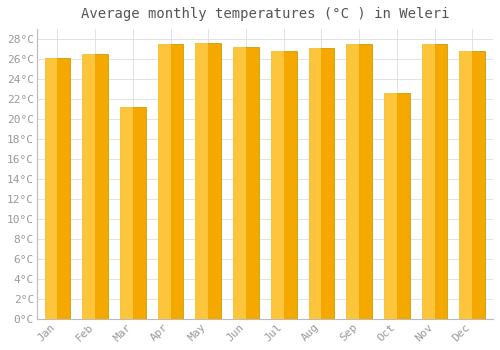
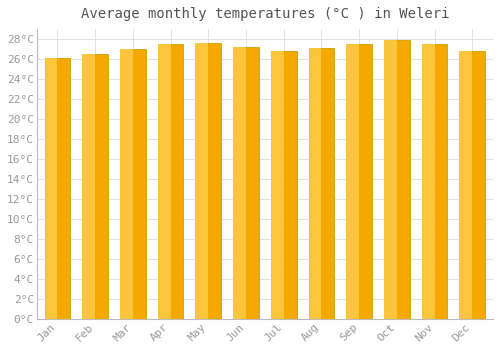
Mar: 21.2°C -> 27.0°C
Oct: 22.6°C -> 27.9°C
